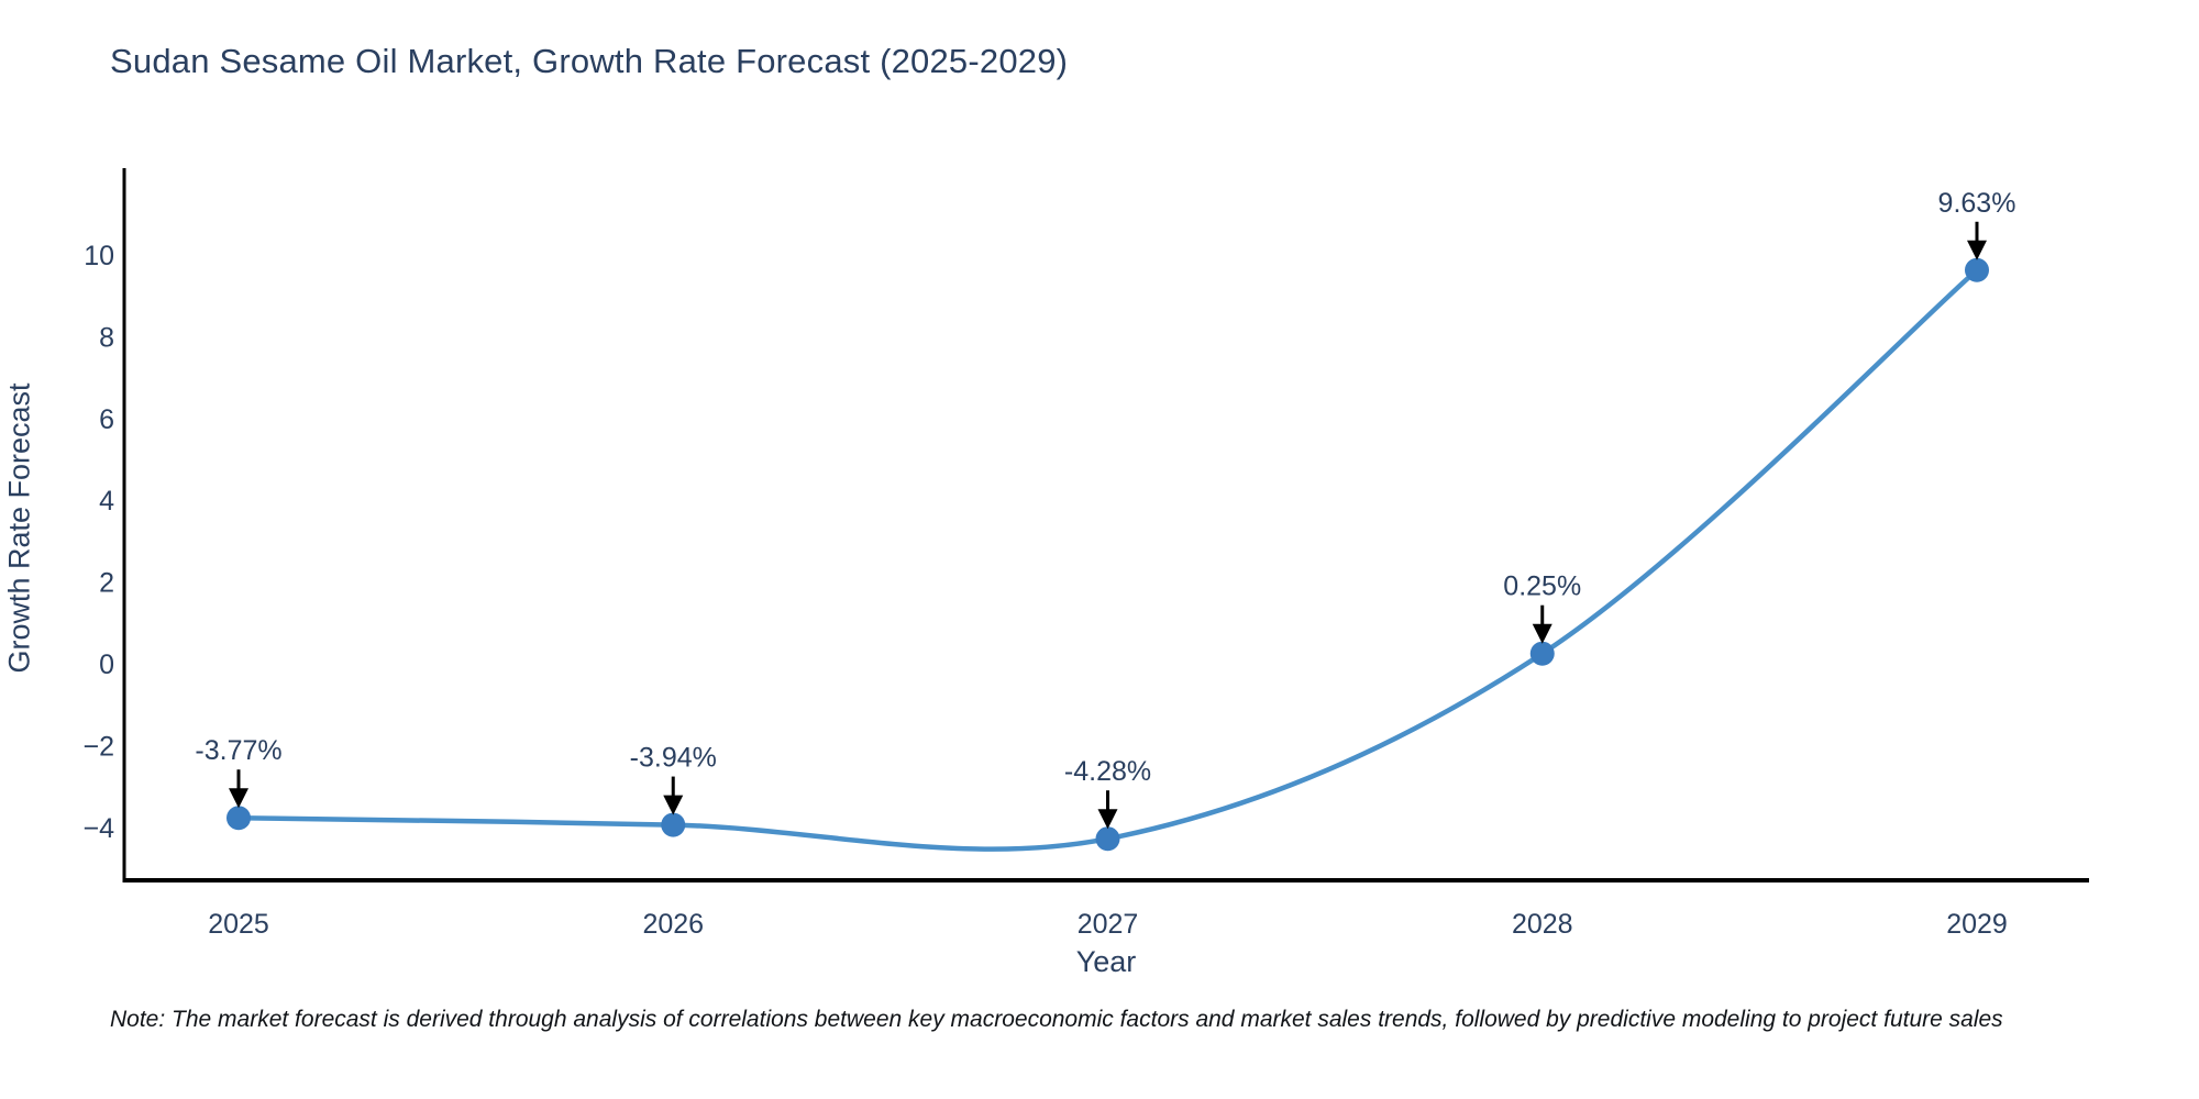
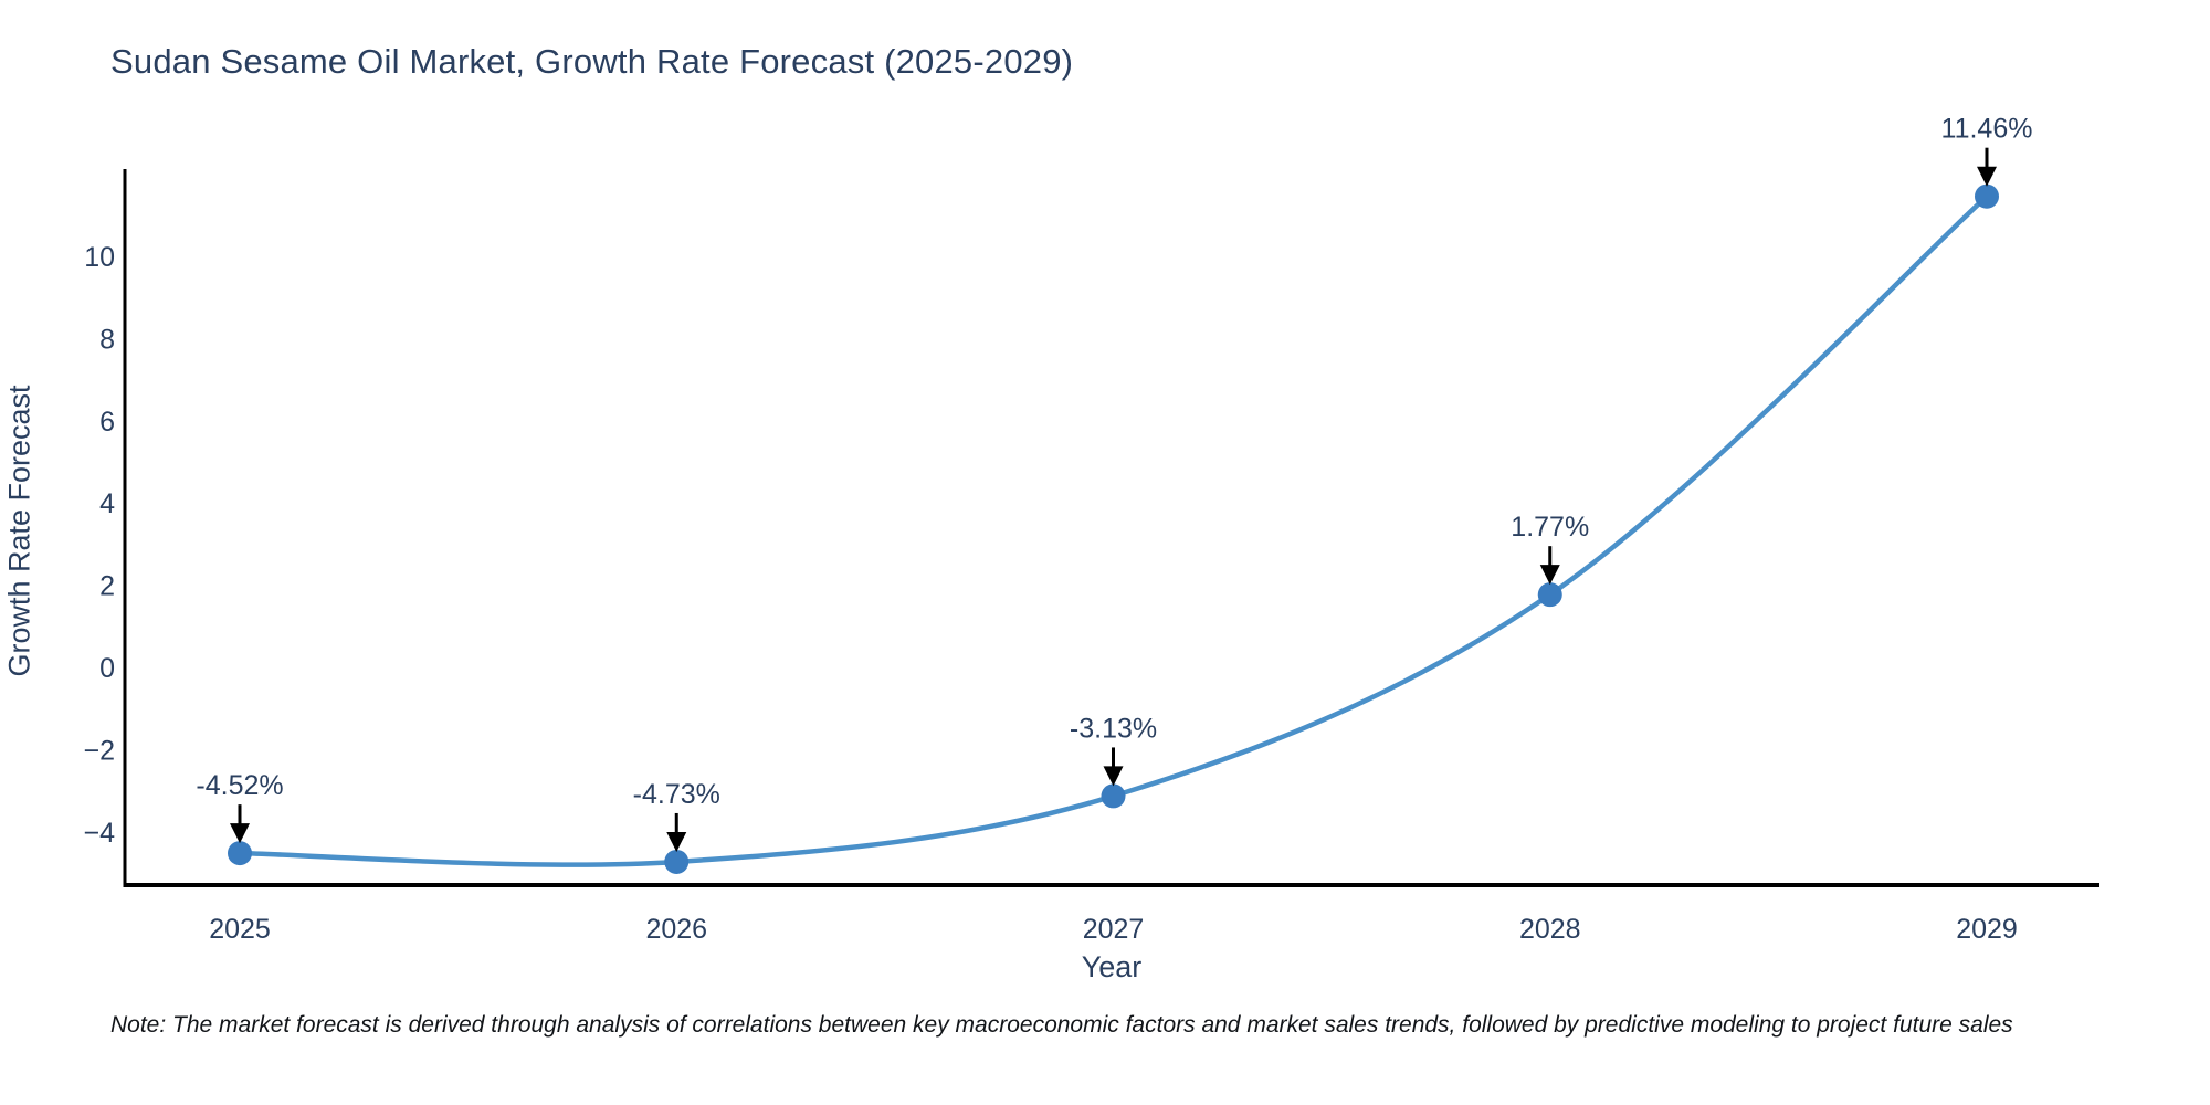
2025: -3.77% -> -4.52%
2026: -3.94% -> -4.73%
2027: -4.28% -> -3.13%
2028: 0.25% -> 1.77%
2029: 9.63% -> 11.46%
